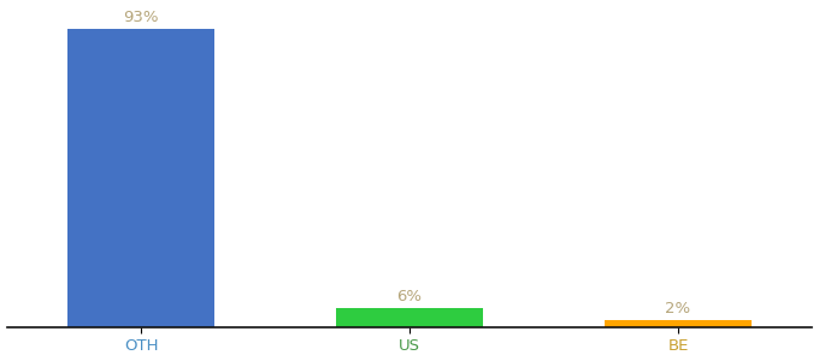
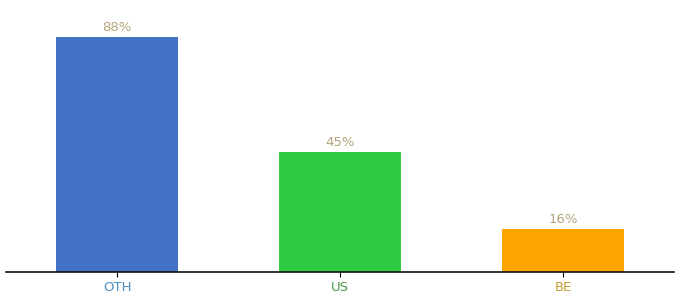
OTH: 93% -> 88%
US: 6% -> 45%
BE: 2% -> 16%
